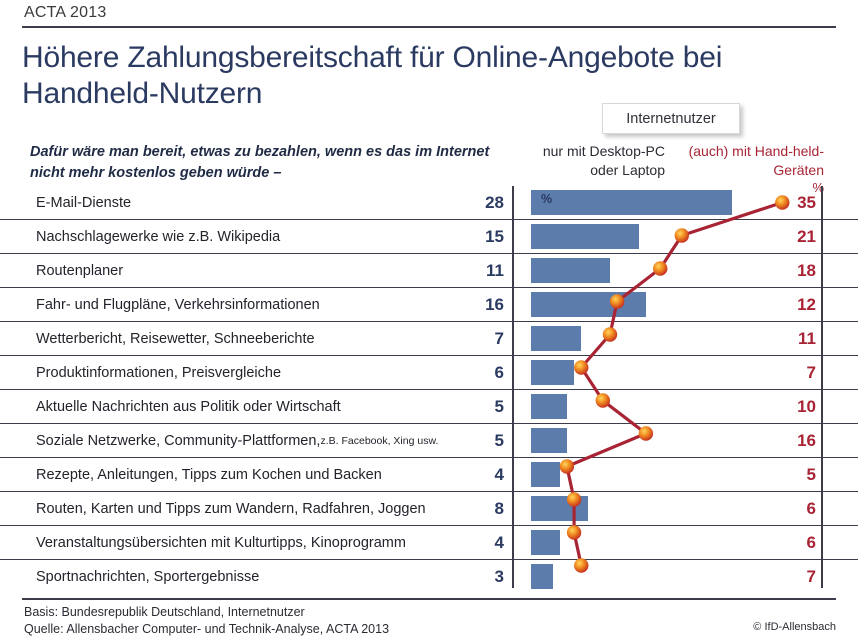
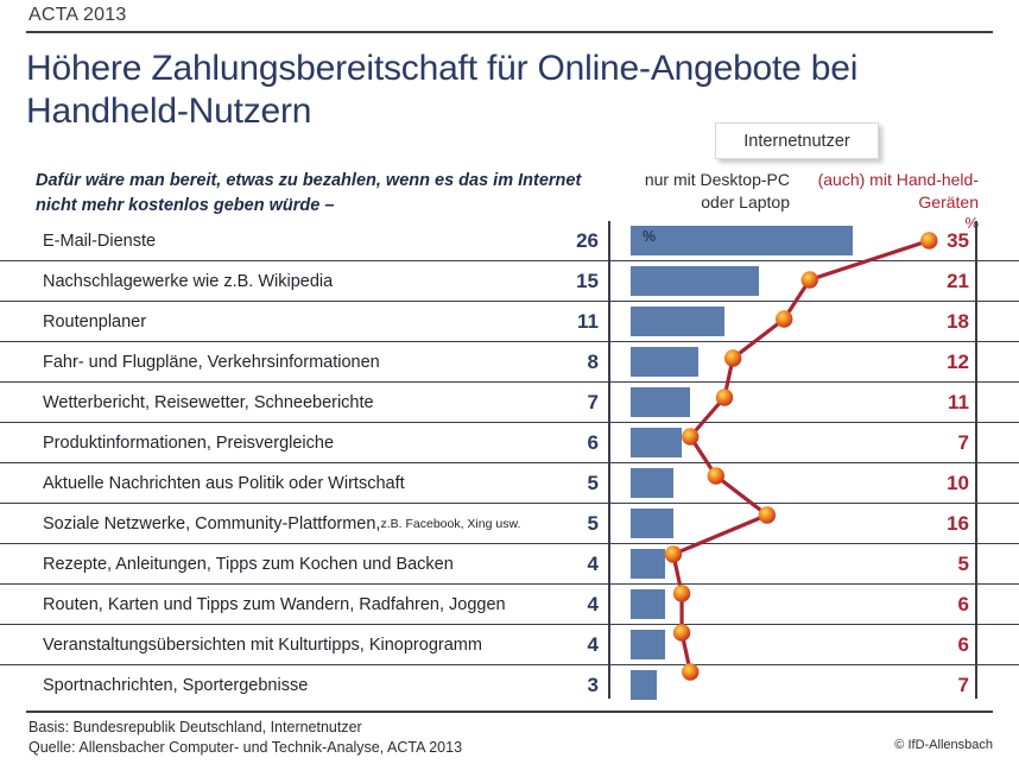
nur mit Desktop-PC oder Laptop/E-Mail-Dienste: 28 -> 26
nur mit Desktop-PC oder Laptop/Fahr- und Flugpläne, Verkehrsinformationen: 16 -> 8
nur mit Desktop-PC oder Laptop/Routen, Karten und Tipps zum Wandern, Radfahren, Joggen: 8 -> 4
